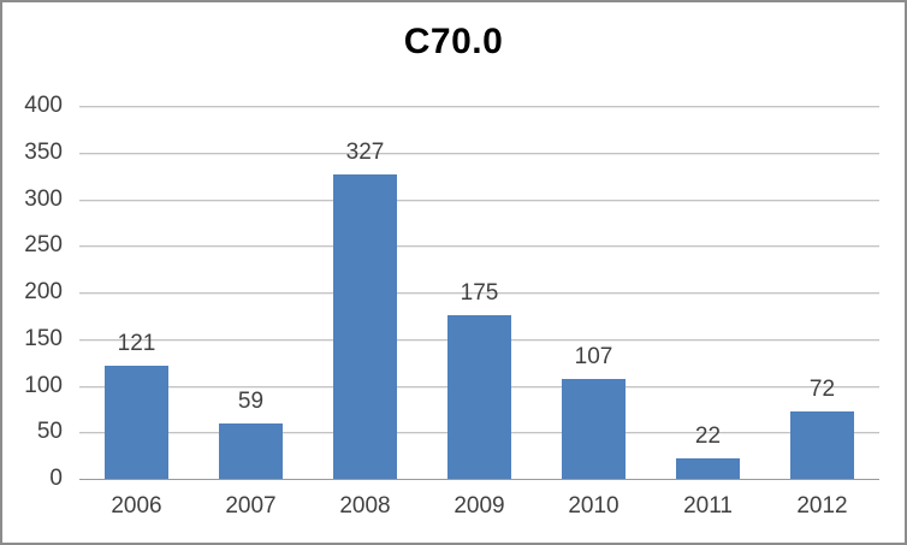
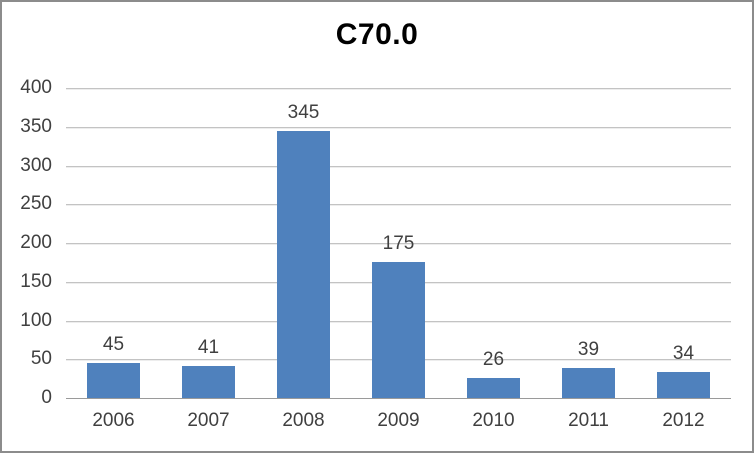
2006: 121 -> 45
2007: 59 -> 41
2008: 327 -> 345
2010: 107 -> 26
2011: 22 -> 39
2012: 72 -> 34
